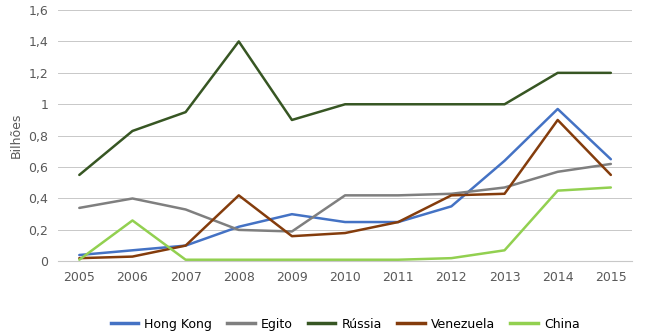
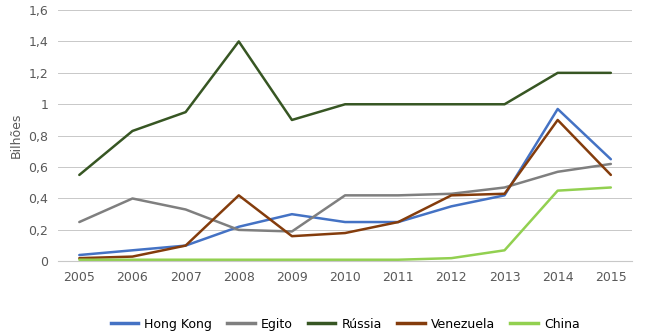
Egito/2005: 0,34 -> 0,25
China/2006: 0,26 -> 0,01
Hong Kong/2013: 0,64 -> 0,42
